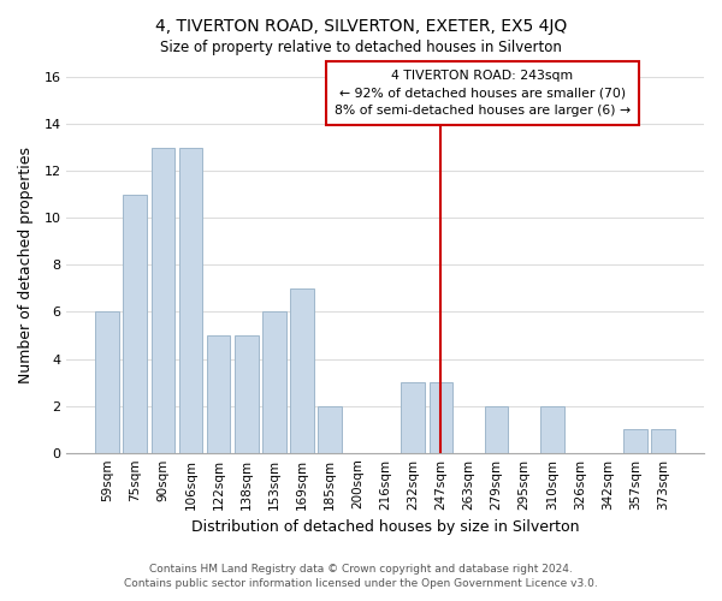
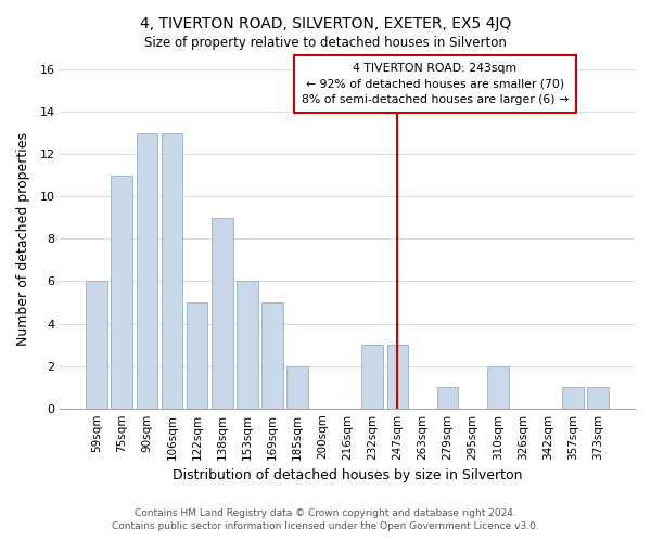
138sqm: 5 -> 9
169sqm: 7 -> 5
279sqm: 2 -> 1
